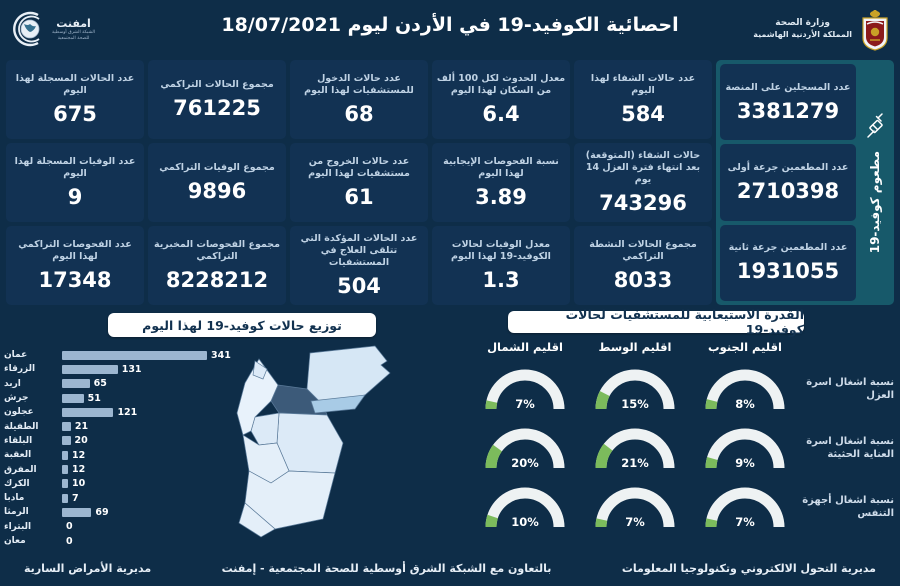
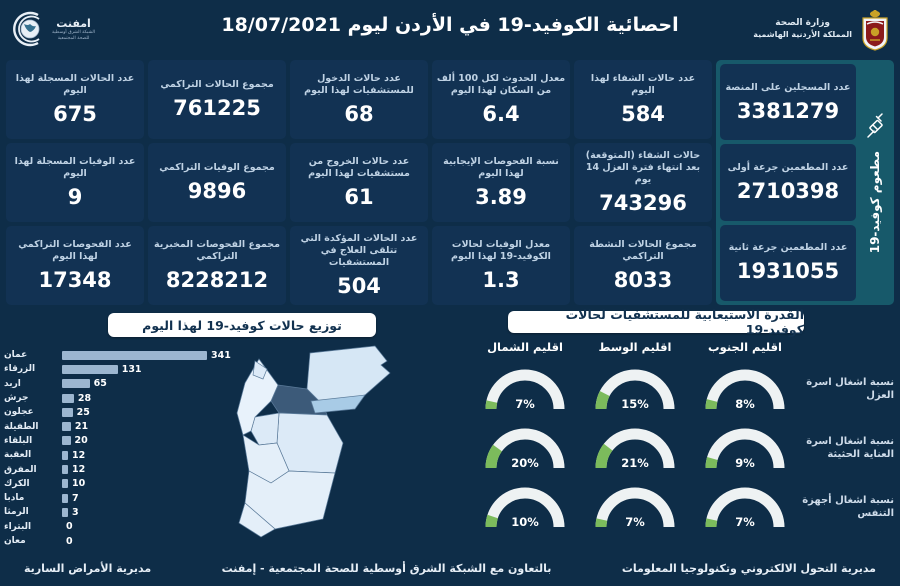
جرش: 51 -> 28
عجلون: 121 -> 25
الرمثا: 69 -> 3
